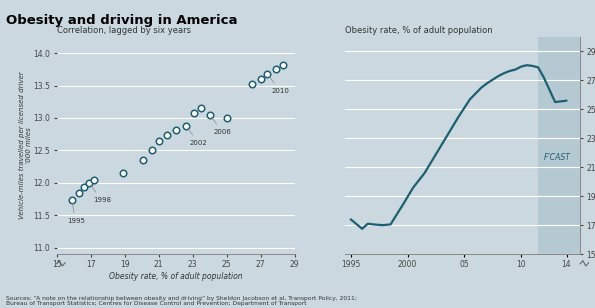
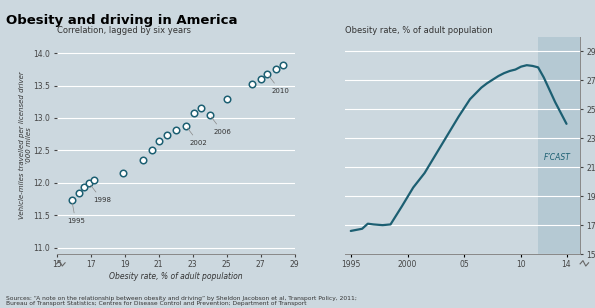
Correlation, lagged by six years/25: 13.00 -> 13.30
Obesity rate, % of adult population/1995: 17.4 -> 16.6
Obesity rate, % of adult population/14: 25.6 -> 24.0
